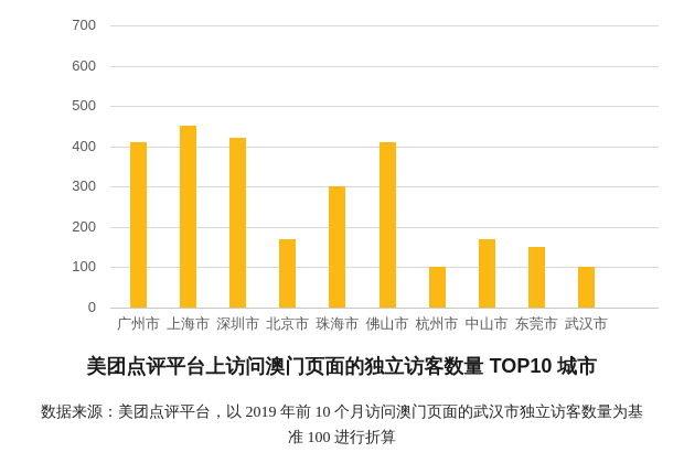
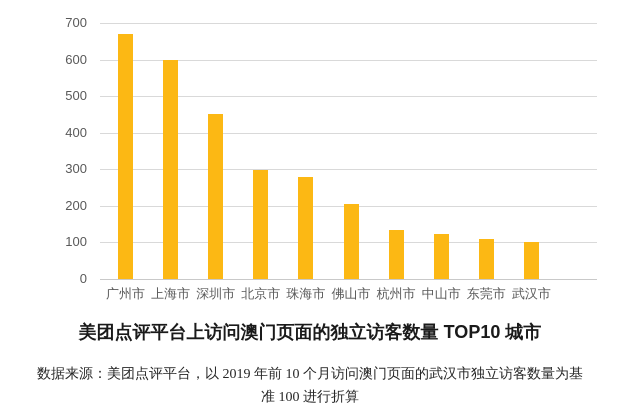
广州市: 410 -> 670
上海市: 450 -> 600
深圳市: 420 -> 450
北京市: 170 -> 300
珠海市: 300 -> 280
佛山市: 410 -> 200
杭州市: 100 -> 130
中山市: 170 -> 120
东莞市: 150 -> 110
